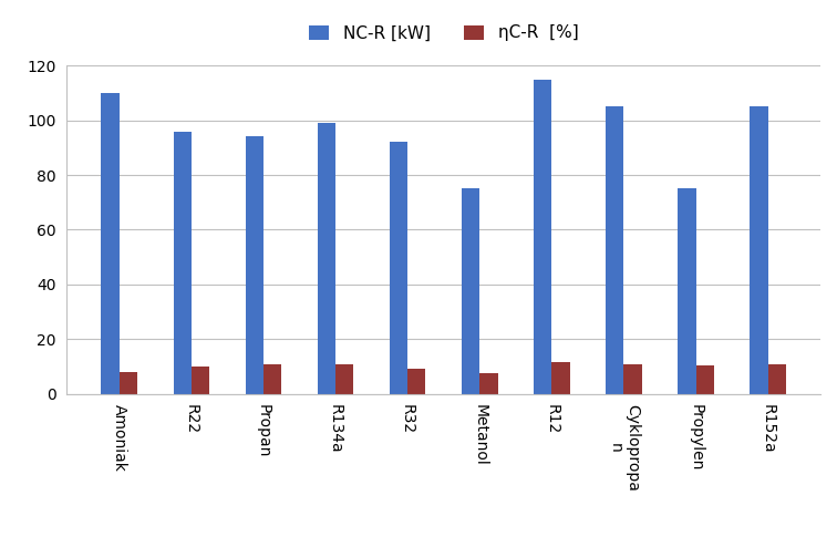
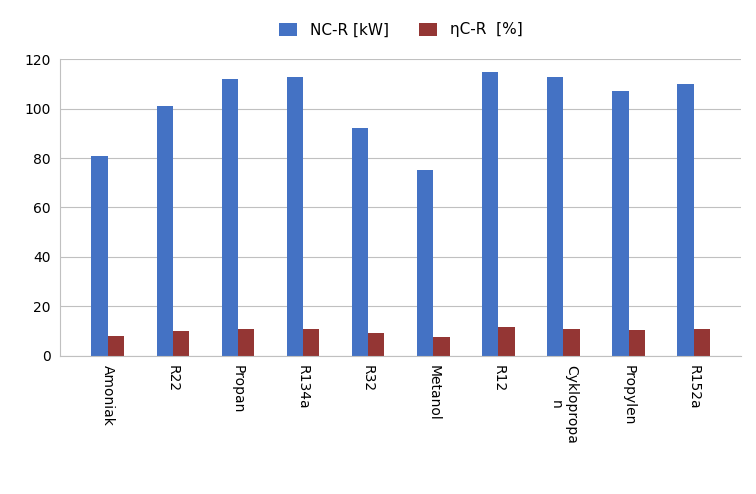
NC-R [kW]/Amoniak: 110 -> 81
NC-R [kW]/R22: 96 -> 101
NC-R [kW]/Propan: 94 -> 112
NC-R [kW]/R134a: 99 -> 113
NC-R [kW]/Cyklopropa n: 105 -> 113
NC-R [kW]/Propylen: 75 -> 107
NC-R [kW]/R152a: 105 -> 110
